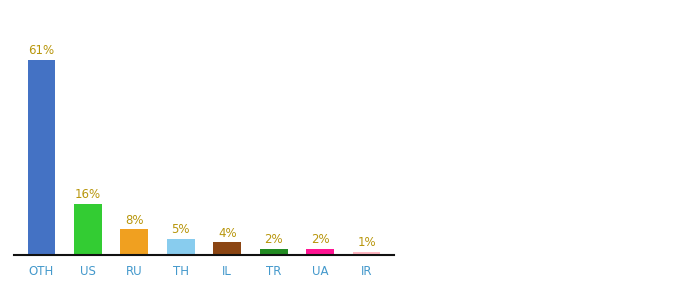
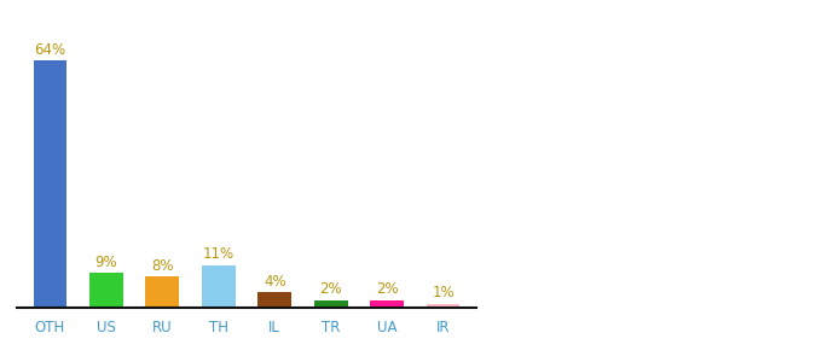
OTH: 61% -> 64%
US: 16% -> 9%
TH: 5% -> 11%
